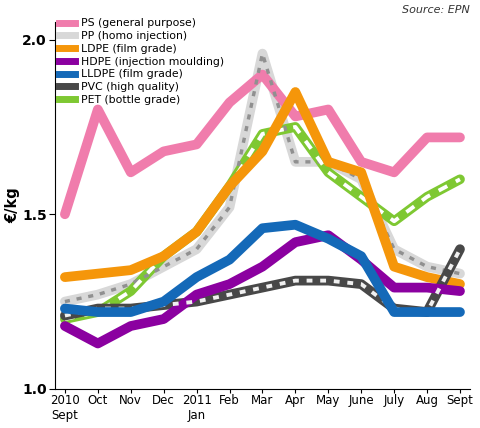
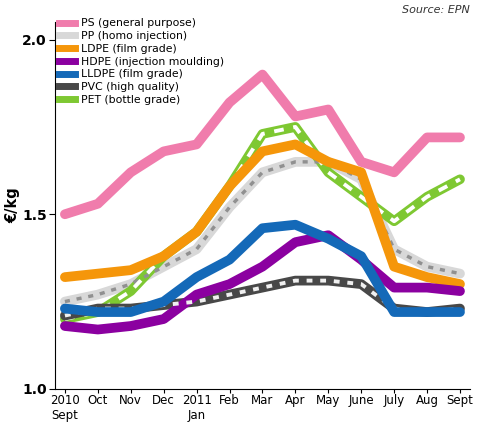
PS (general purpose)/Oct: 1.80 -> 1.53
HDPE (injection moulding)/Oct: 1.13 -> 1.17
PP (homo injection)/Mar: 1.96 -> 1.62
LDPE (film grade)/Apr: 1.85 -> 1.70
PVC (high quality)/Sept: 1.40 -> 1.23
